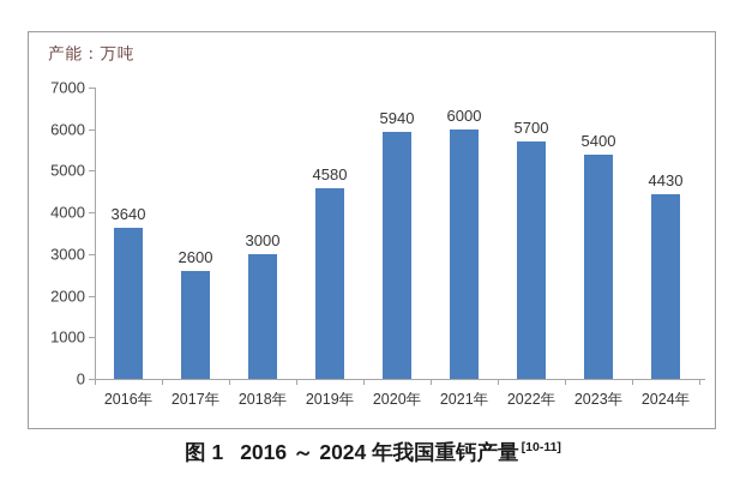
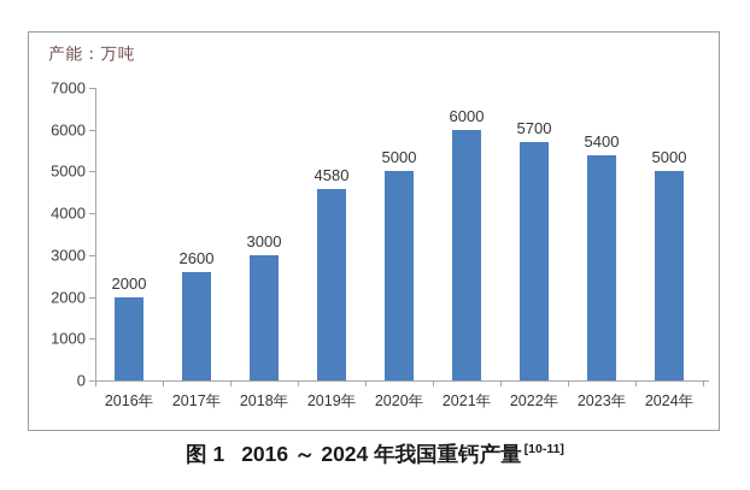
2016年: 3640 -> 2000
2020年: 5940 -> 5000
2024年: 4430 -> 5000
